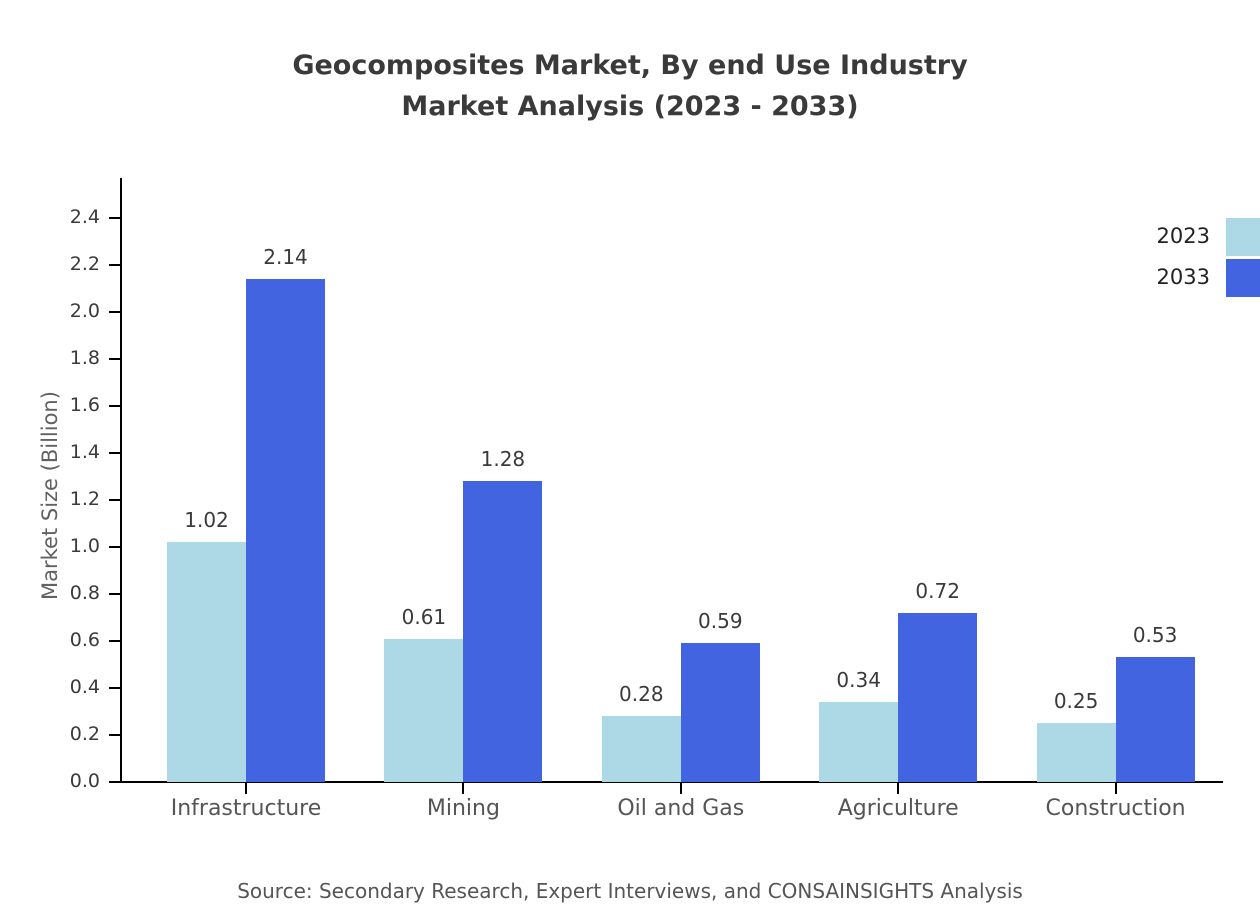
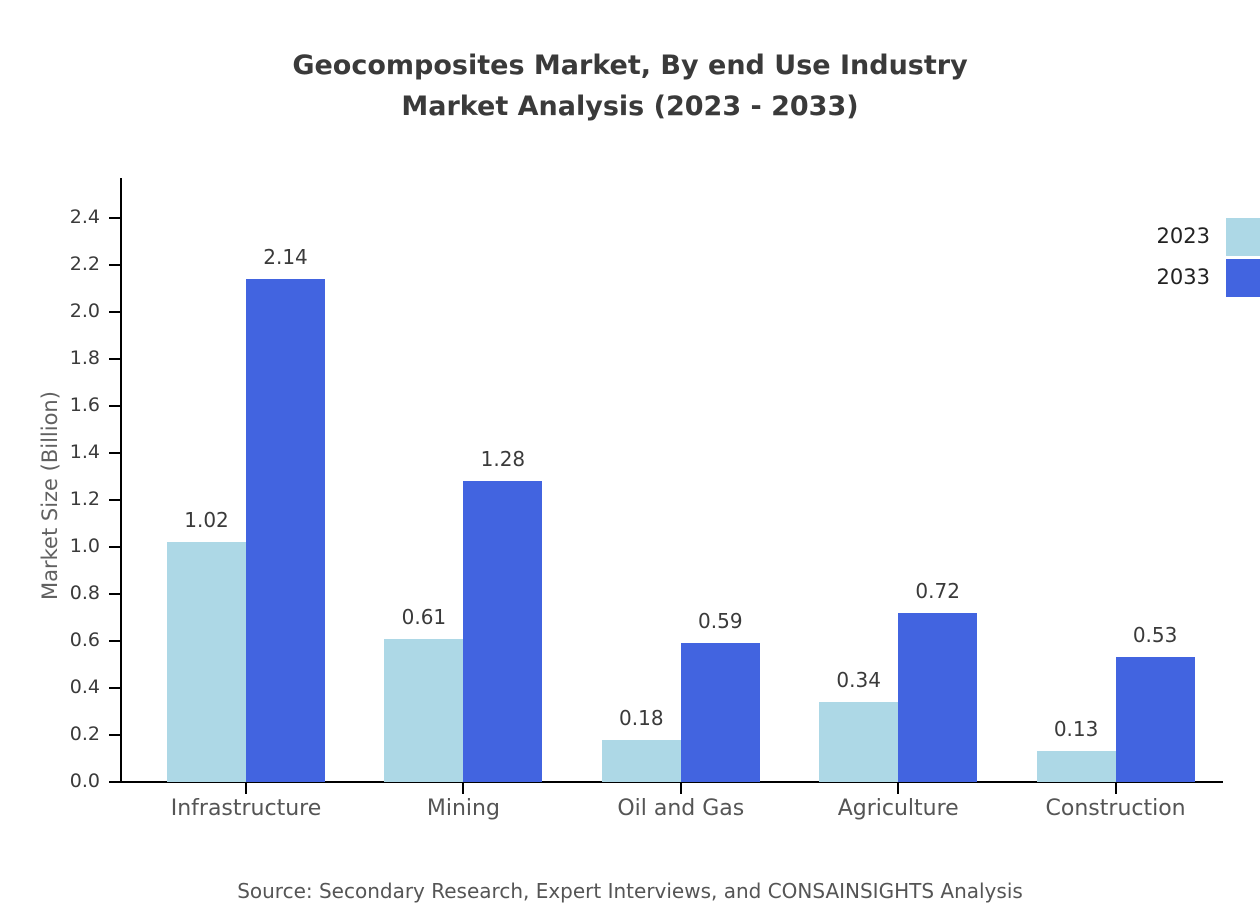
2023/Oil and Gas: 0.28 -> 0.18
2023/Construction: 0.25 -> 0.13
